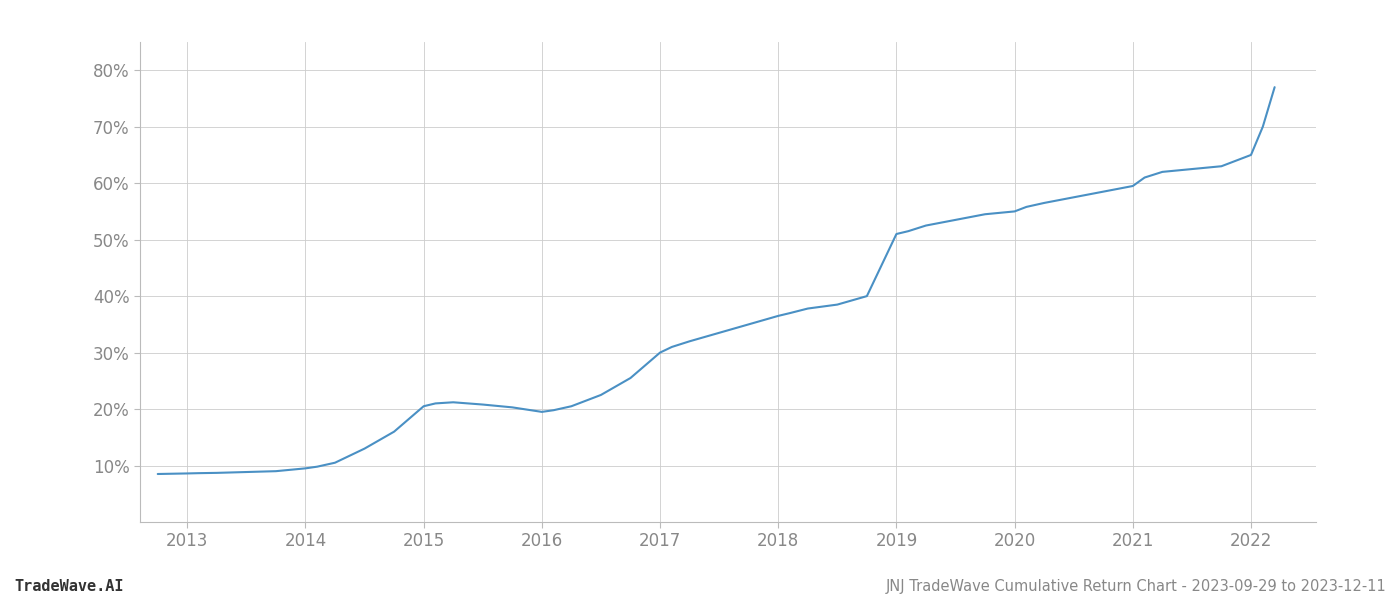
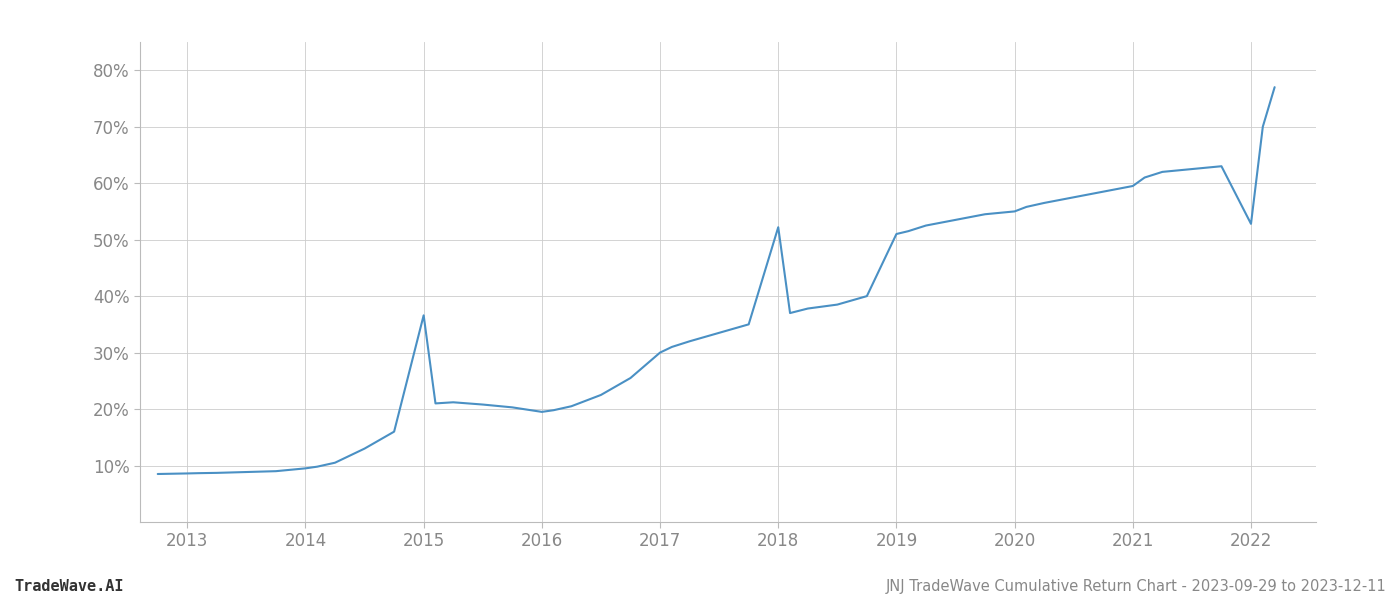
2015: 20.5% -> 36.6%
2018: 36.5% -> 52.2%
2022: 65.0% -> 52.8%
